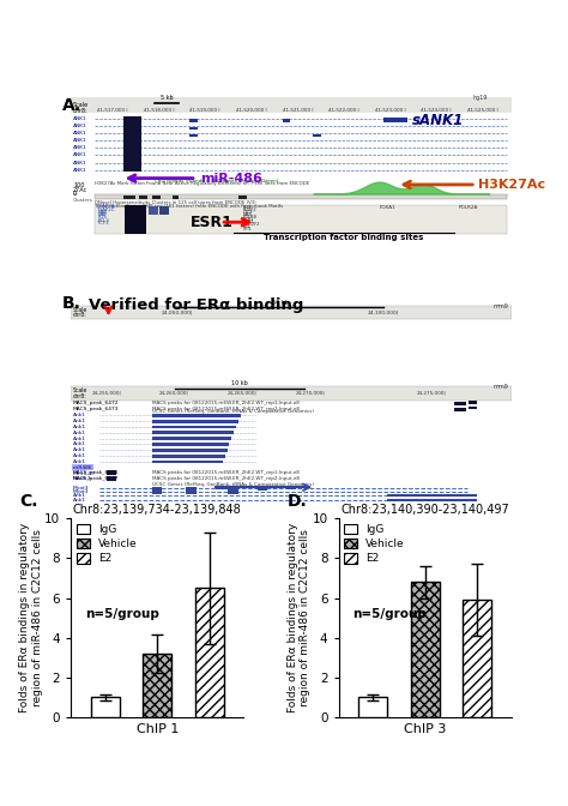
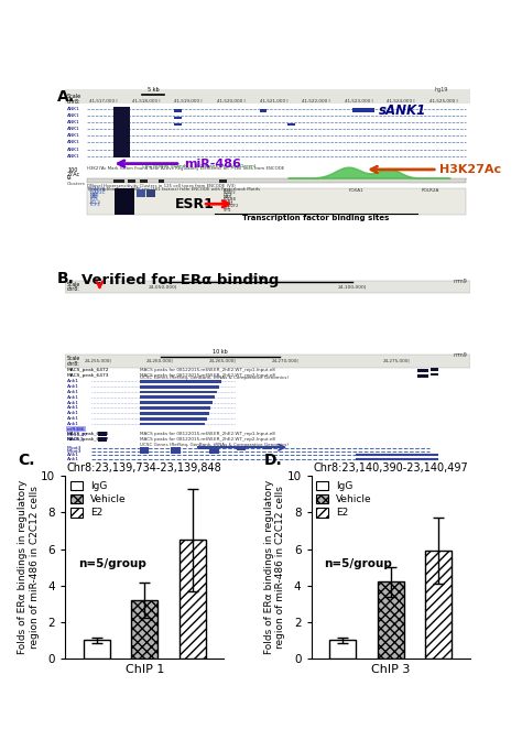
Chr8:23,140,390-23,140,497/ChIP 3: 6.8 -> 4.2
